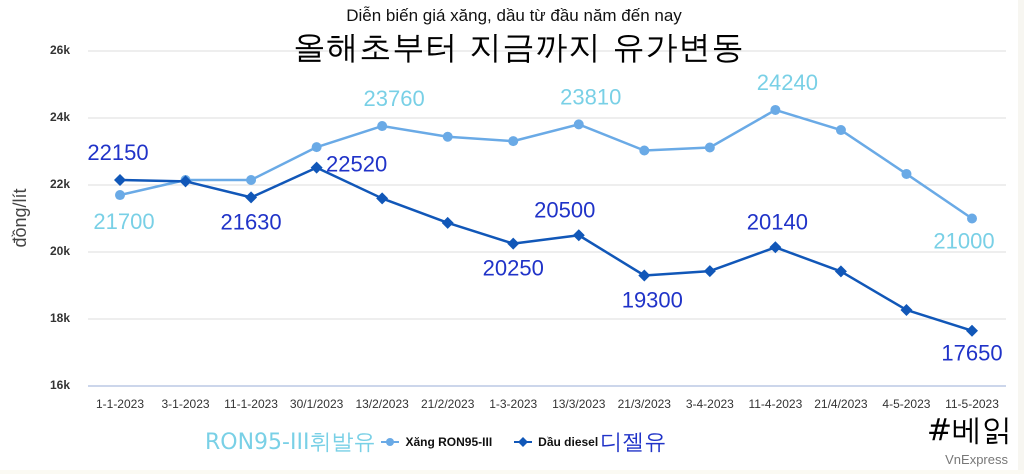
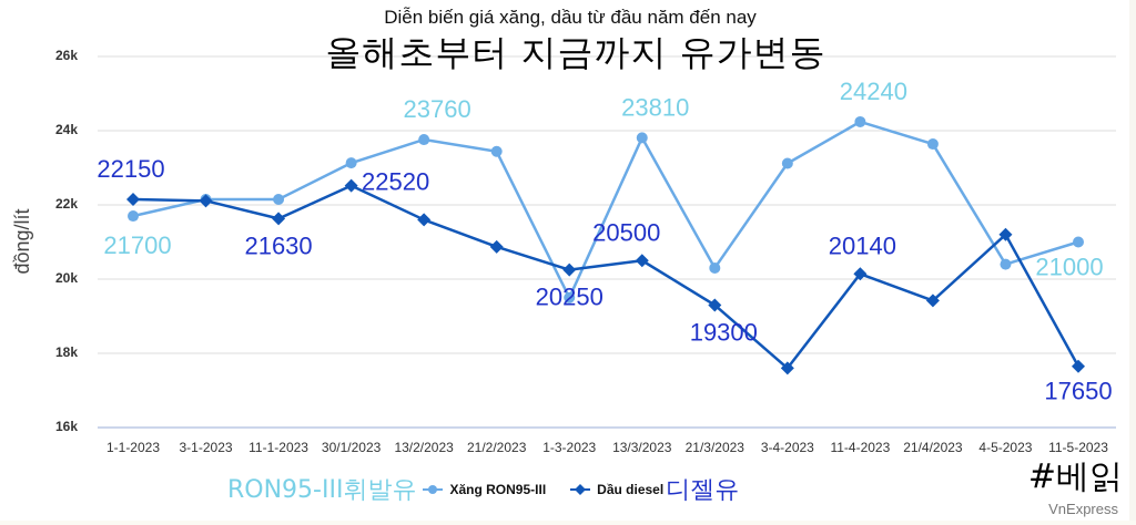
Xăng RON95-III/1-3-2023: 23.3k -> 19.5k
Xăng RON95-III/21/3/2023: 23.0k -> 20.3k
Dầu diesel/3-4-2023: 19.4k -> 17.6k
Xăng RON95-III/4-5-2023: 22.3k -> 20.4k
Dầu diesel/4-5-2023: 18.3k -> 21.2k
